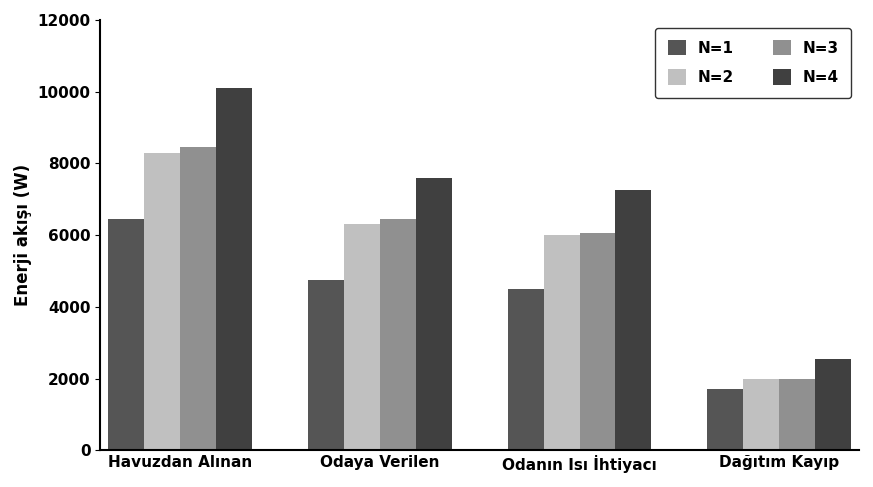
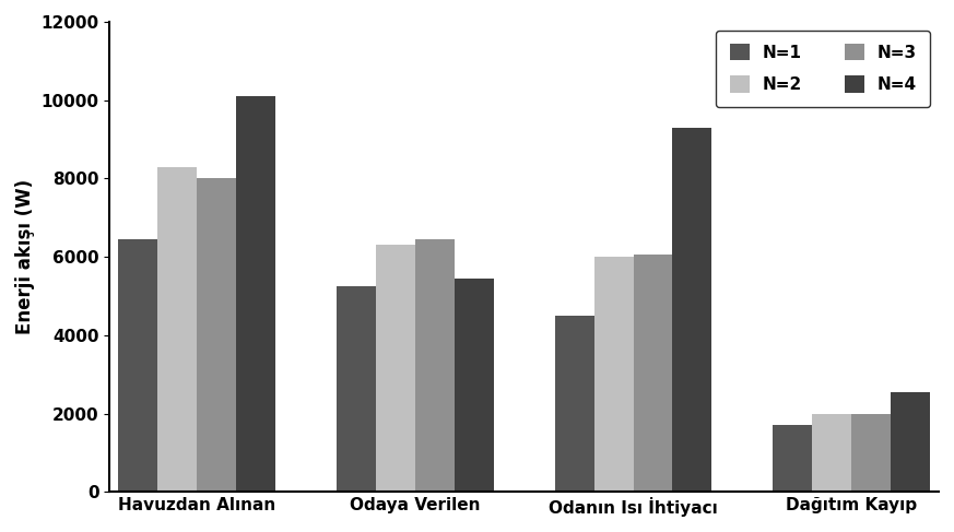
N=3/Havuzdan Alınan: 8450 -> 8000
N=1/Odaya Verilen: 4750 -> 5250
N=4/Odaya Verilen: 7600 -> 5450
N=4/Odanın Isı İhtiyacı: 7250 -> 9300
